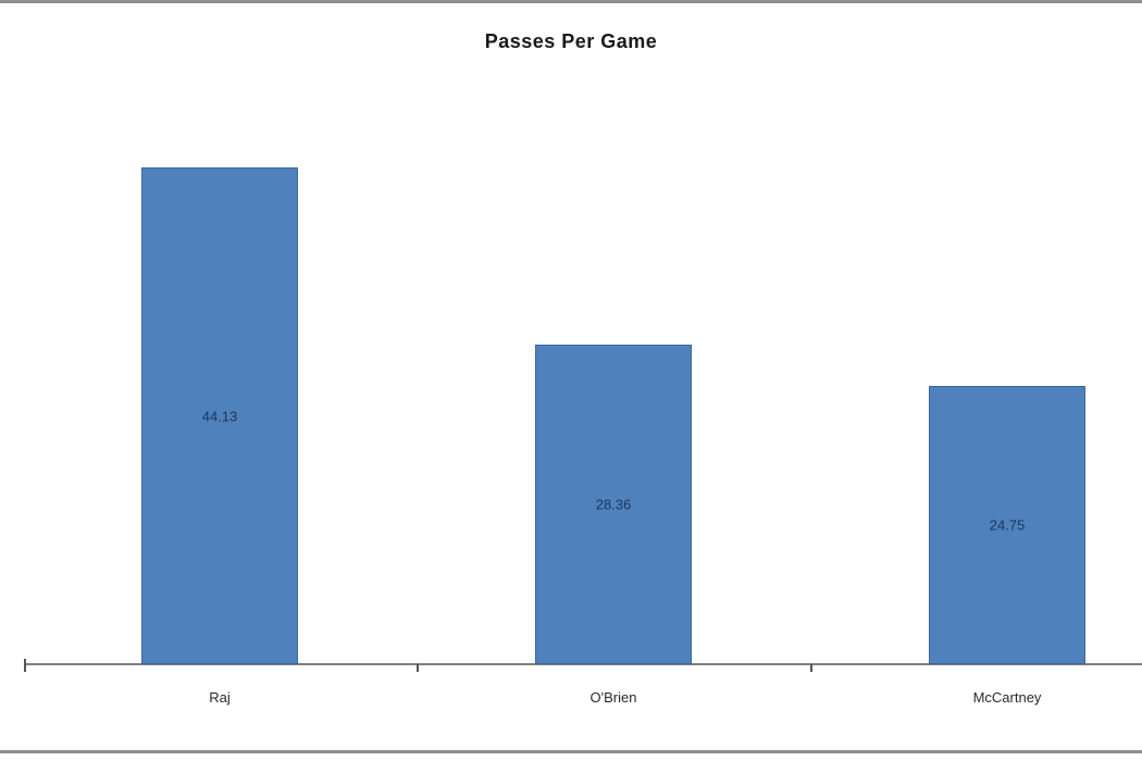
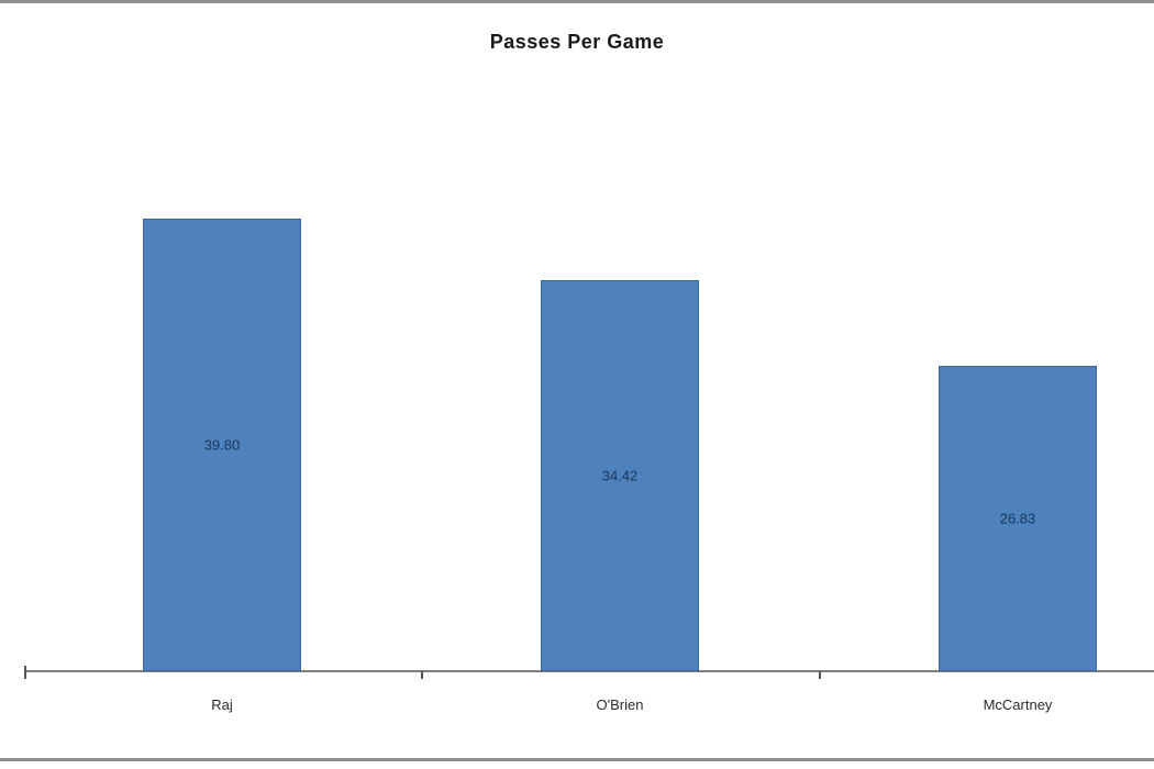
Raj: 44.13 -> 39.80
O'Brien: 28.36 -> 34.42
McCartney: 24.75 -> 26.83
